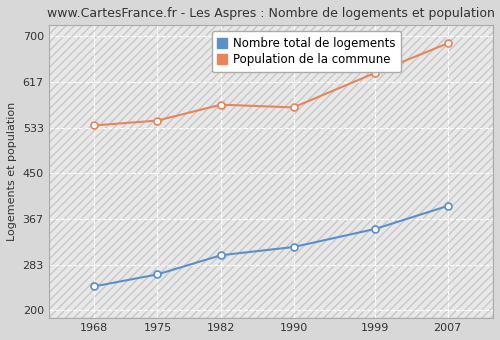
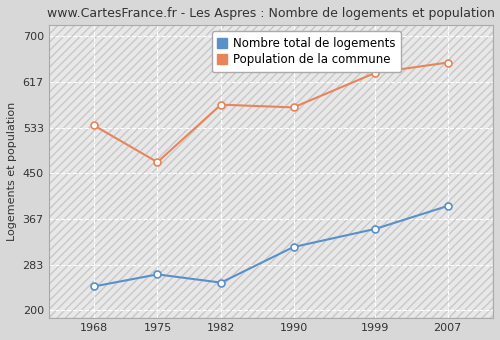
Population de la commune/1975: 546 -> 470
Nombre total de logements/1982: 300 -> 250
Population de la commune/2007: 687 -> 652
